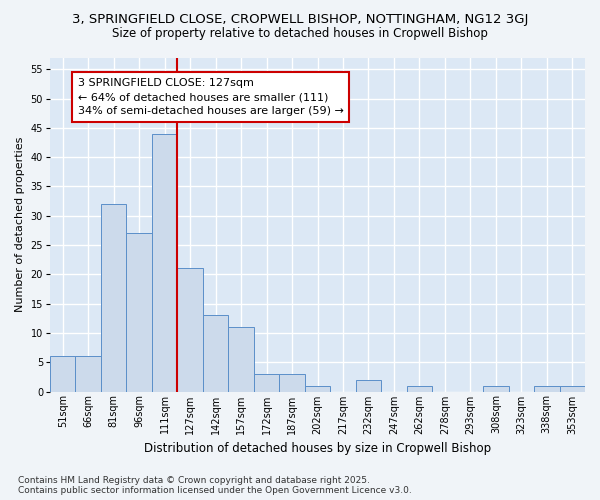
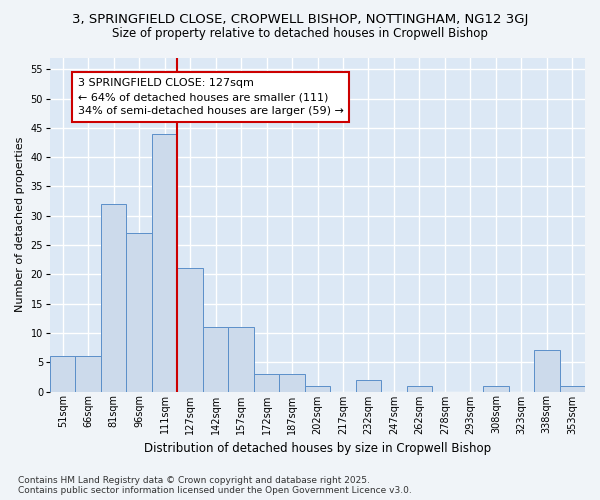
142sqm: 13 -> 11
338sqm: 1 -> 7
